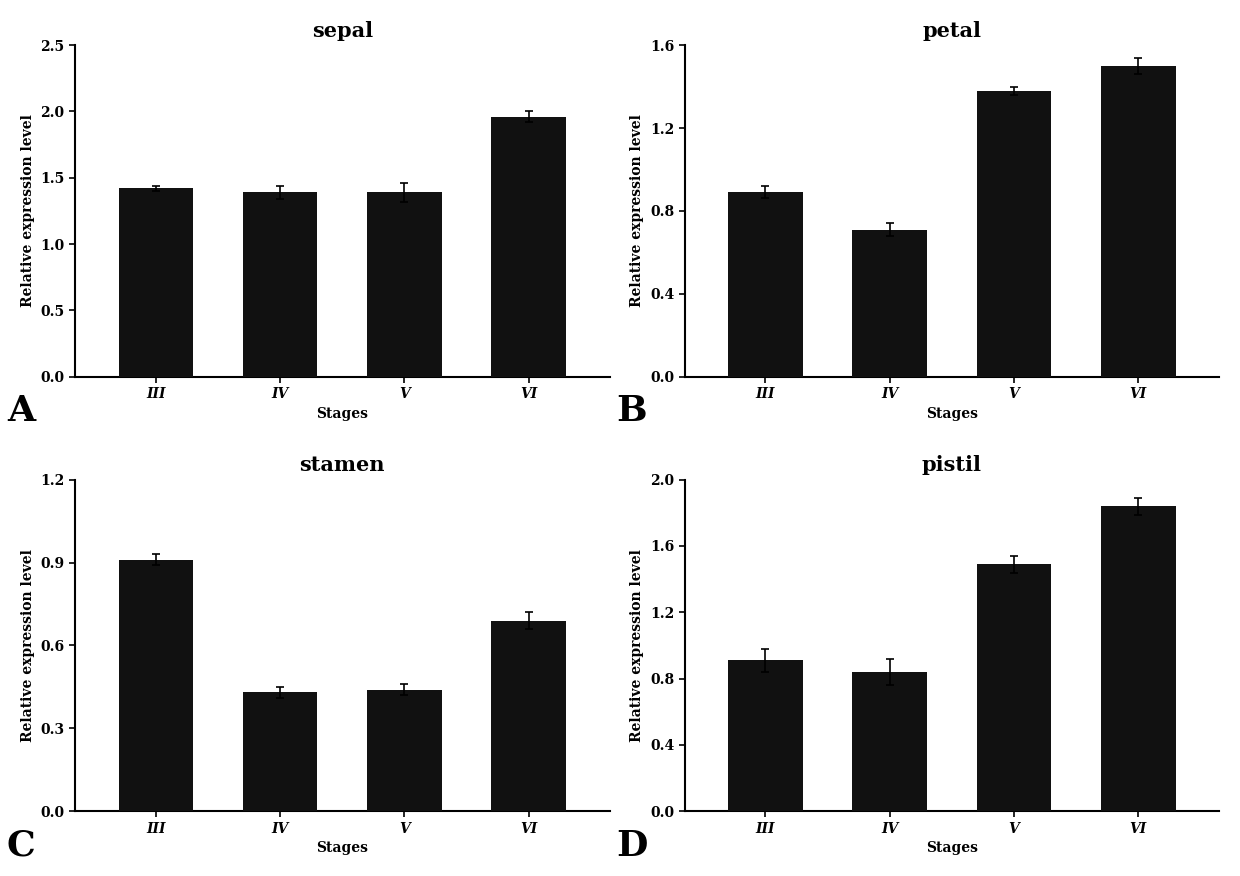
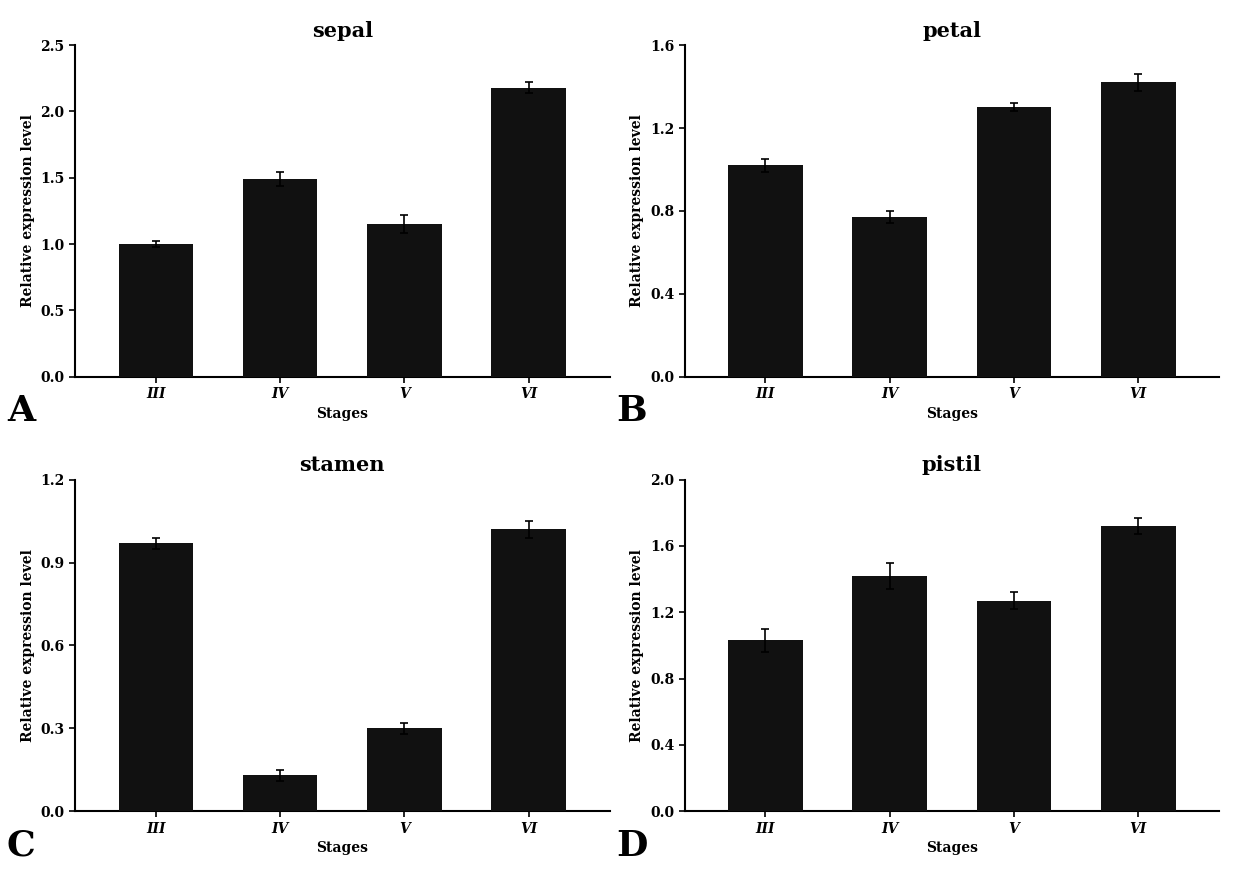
sepal/III: 1.42 -> 1.00
sepal/IV: 1.39 -> 1.49
sepal/V: 1.39 -> 1.15
sepal/VI: 1.96 -> 2.18
petal/III: 0.89 -> 1.02
petal/IV: 0.71 -> 0.77
petal/V: 1.38 -> 1.30
petal/VI: 1.50 -> 1.42
stamen/III: 0.91 -> 0.97
stamen/IV: 0.43 -> 0.13
stamen/V: 0.44 -> 0.30
stamen/VI: 0.69 -> 1.02
pistil/III: 0.91 -> 1.03
pistil/IV: 0.84 -> 1.42
pistil/V: 1.49 -> 1.27
pistil/VI: 1.84 -> 1.72
